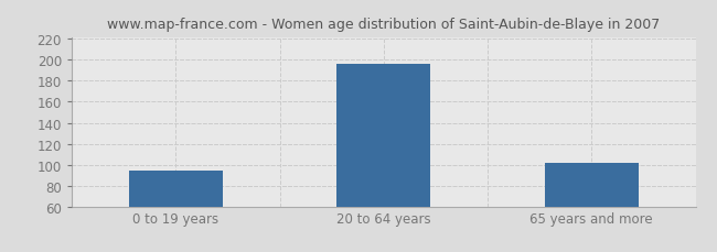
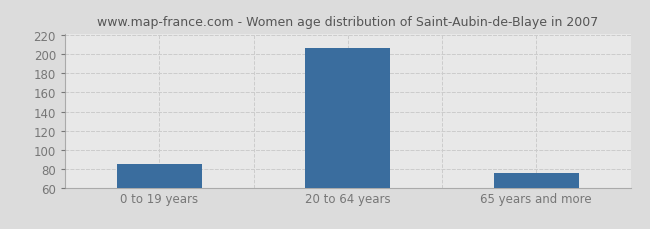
0 to 19 years: 94 -> 85
20 to 64 years: 196 -> 207
65 years and more: 102 -> 75
